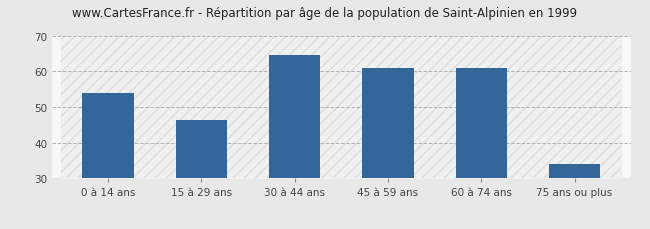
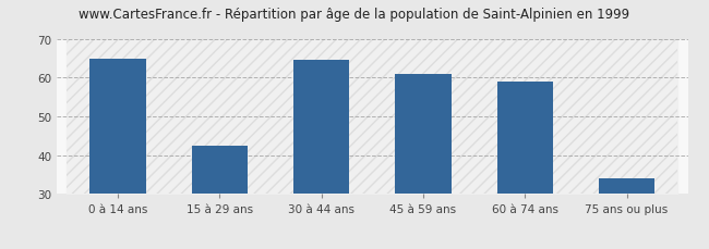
0 à 14 ans: 54.0 -> 65.0
15 à 29 ans: 46.5 -> 42.5
60 à 74 ans: 61.0 -> 59.0
